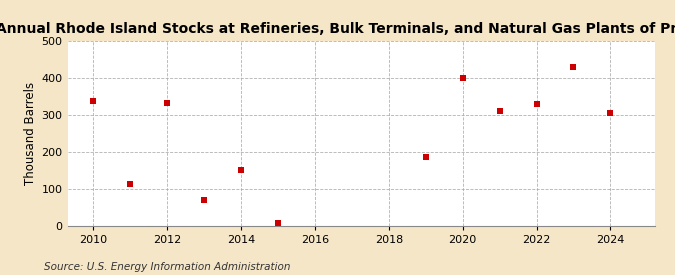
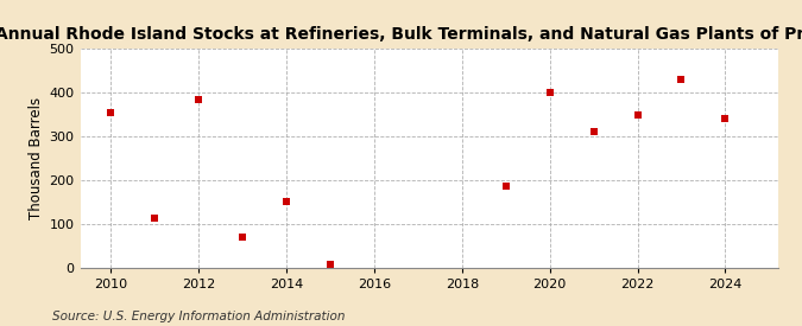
2010: 338 -> 355
2012: 333 -> 385
2022: 331 -> 350
2024: 305 -> 340
